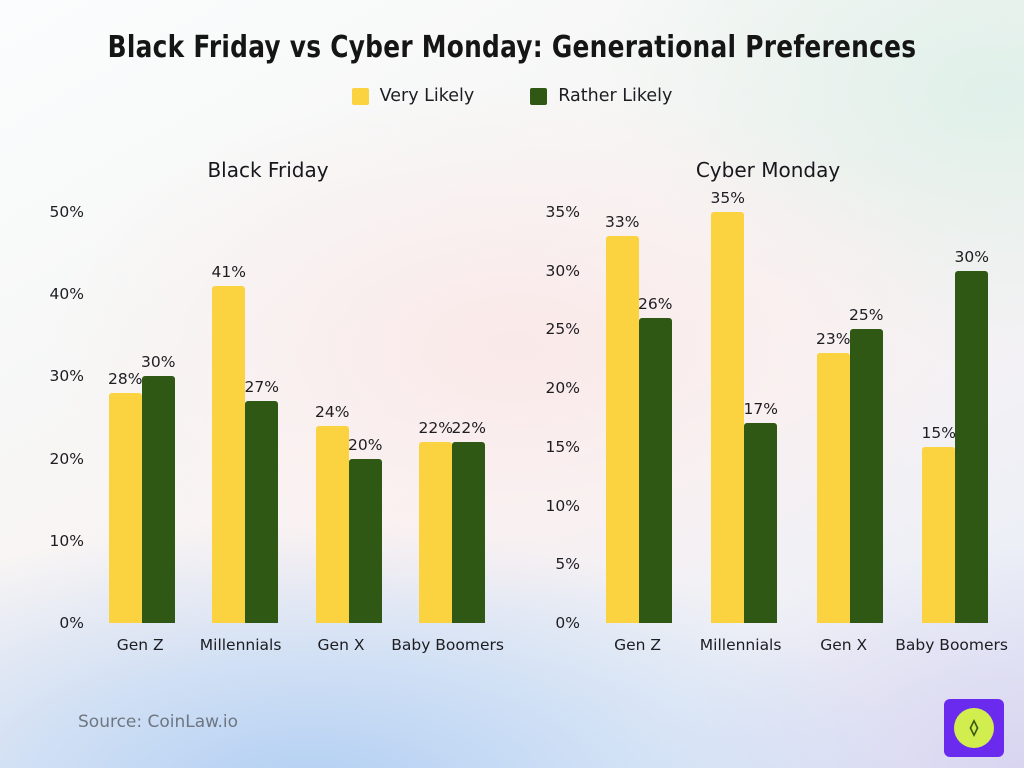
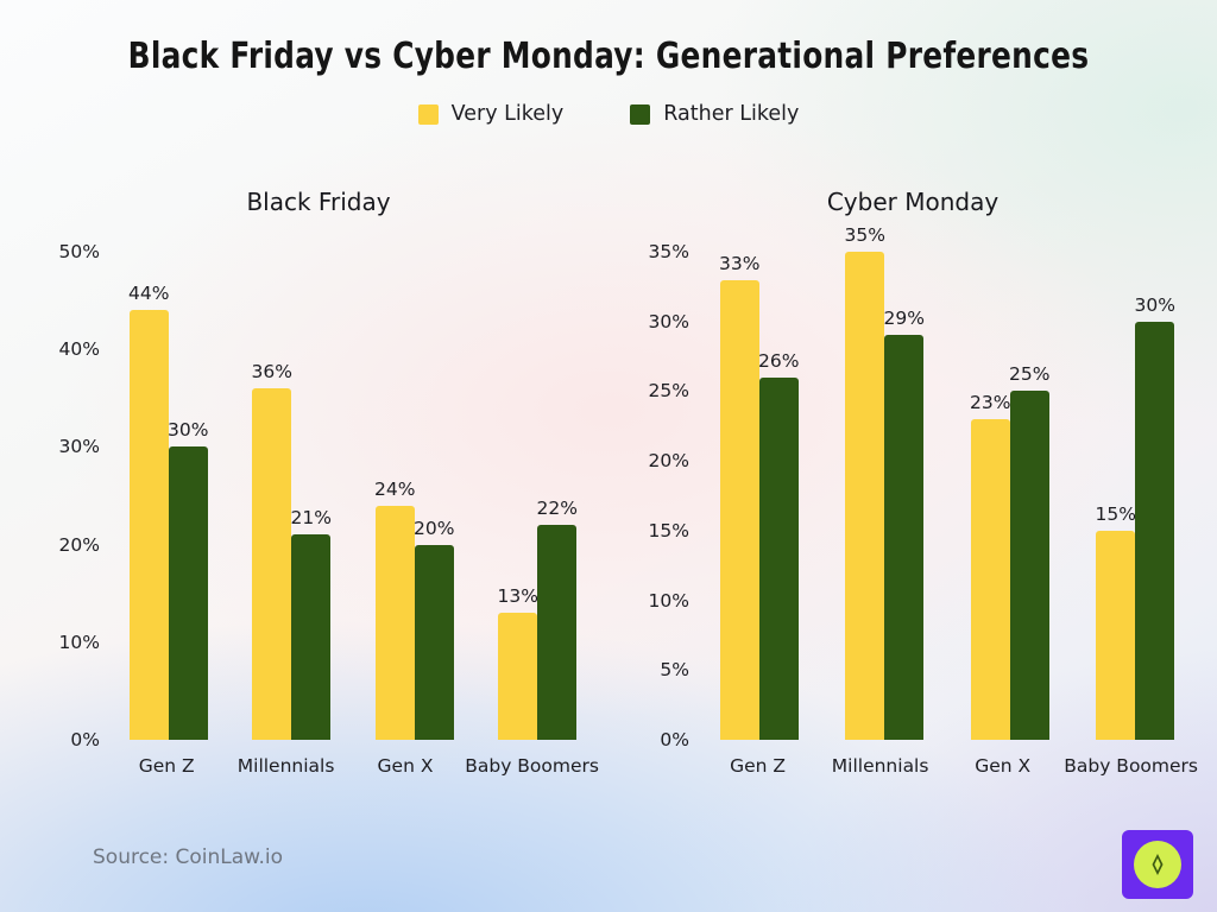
Black Friday/Very Likely/Gen Z: 28% -> 44%
Black Friday/Very Likely/Millennials: 41% -> 36%
Black Friday/Rather Likely/Millennials: 27% -> 21%
Black Friday/Very Likely/Baby Boomers: 22% -> 13%
Cyber Monday/Rather Likely/Millennials: 17% -> 29%
